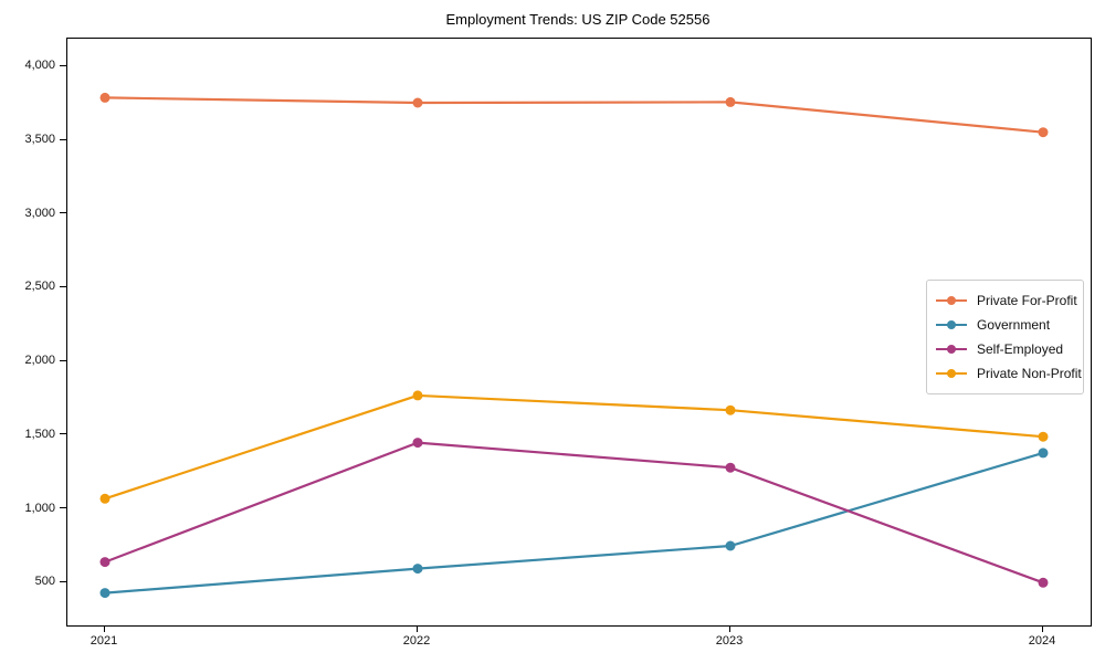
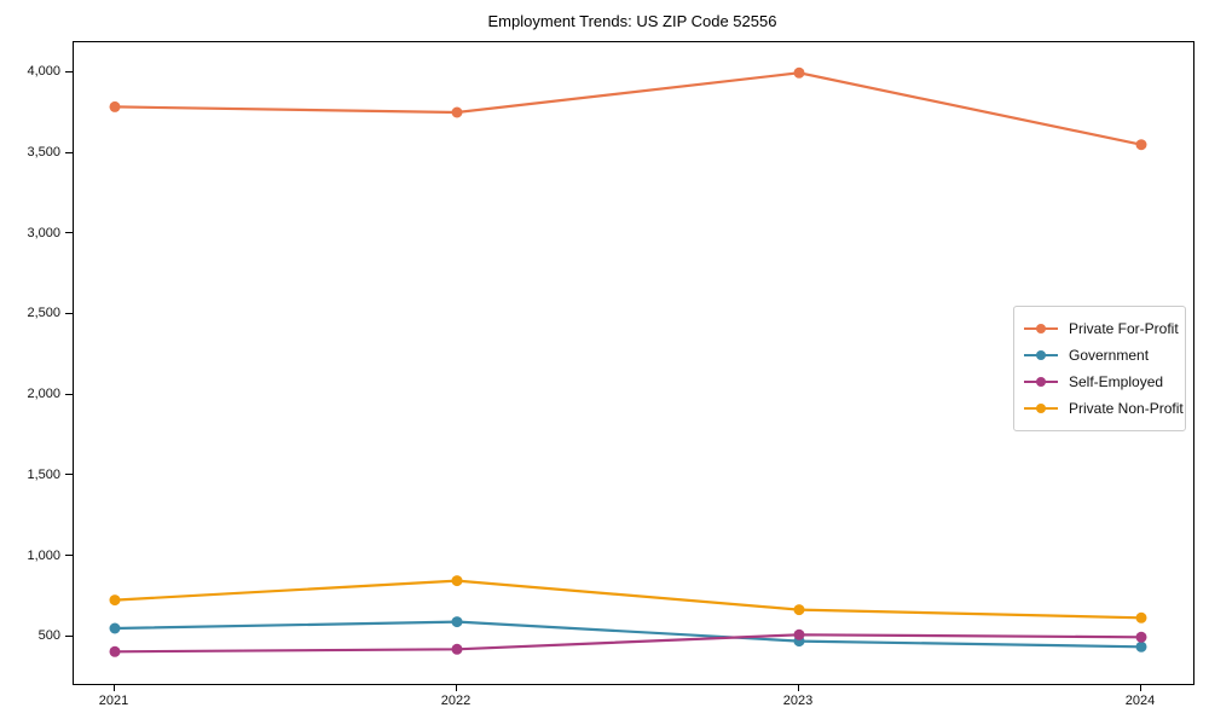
Government/2021: 430 -> 560
Self-Employed/2021: 640 -> 410
Private Non-Profit/2021: 1070 -> 730
Self-Employed/2022: 1450 -> 420
Private Non-Profit/2022: 1770 -> 850
Private For-Profit/2023: 3760 -> 4000
Government/2023: 750 -> 480
Self-Employed/2023: 1280 -> 520
Private Non-Profit/2023: 1670 -> 670
Government/2024: 1380 -> 440
Private Non-Profit/2024: 1490 -> 620
